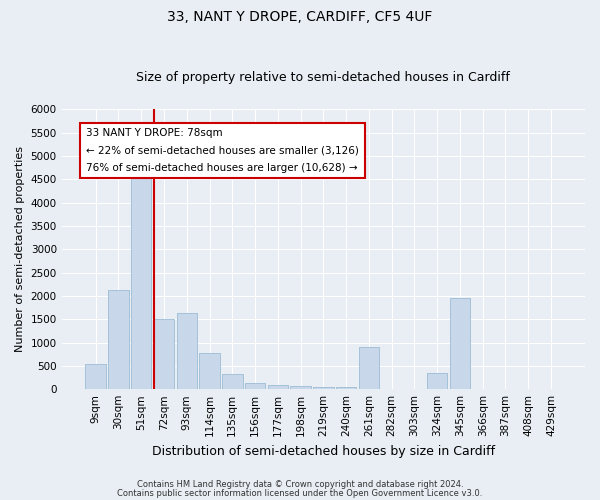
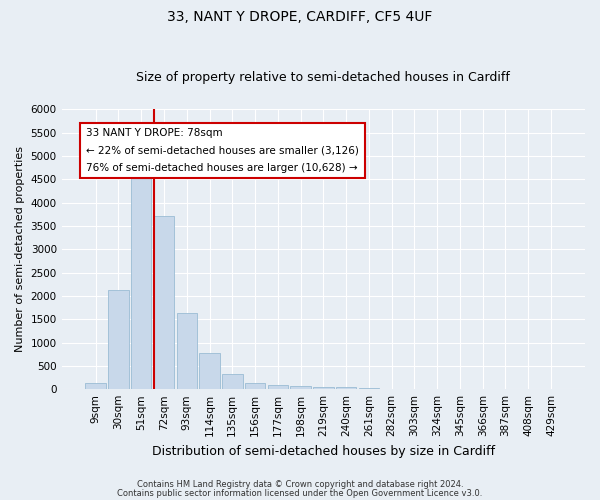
9sqm: 550 -> 130
72sqm: 1500 -> 3720
261sqm: 900 -> 20
324sqm: 350 -> 0
345sqm: 1950 -> 0
